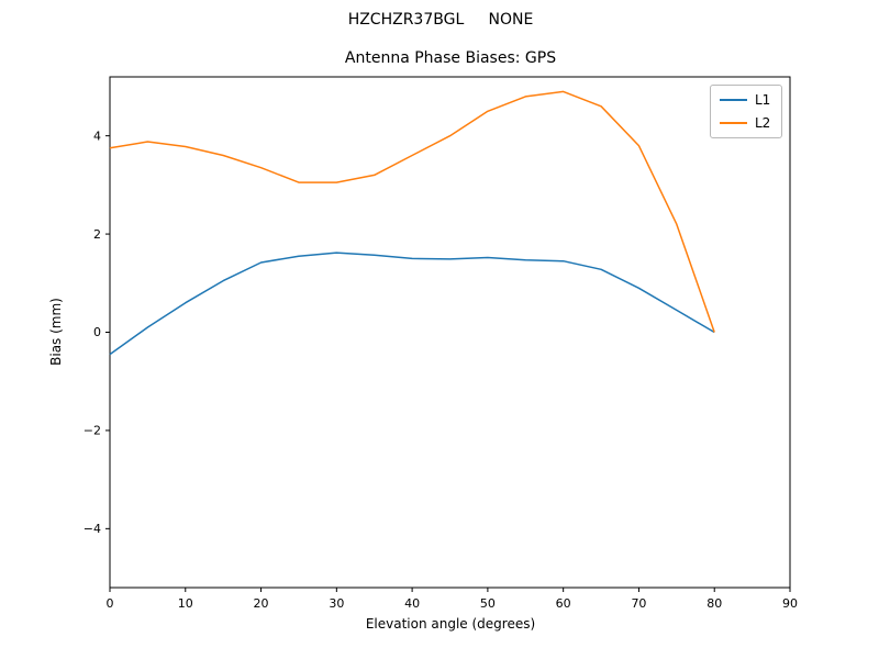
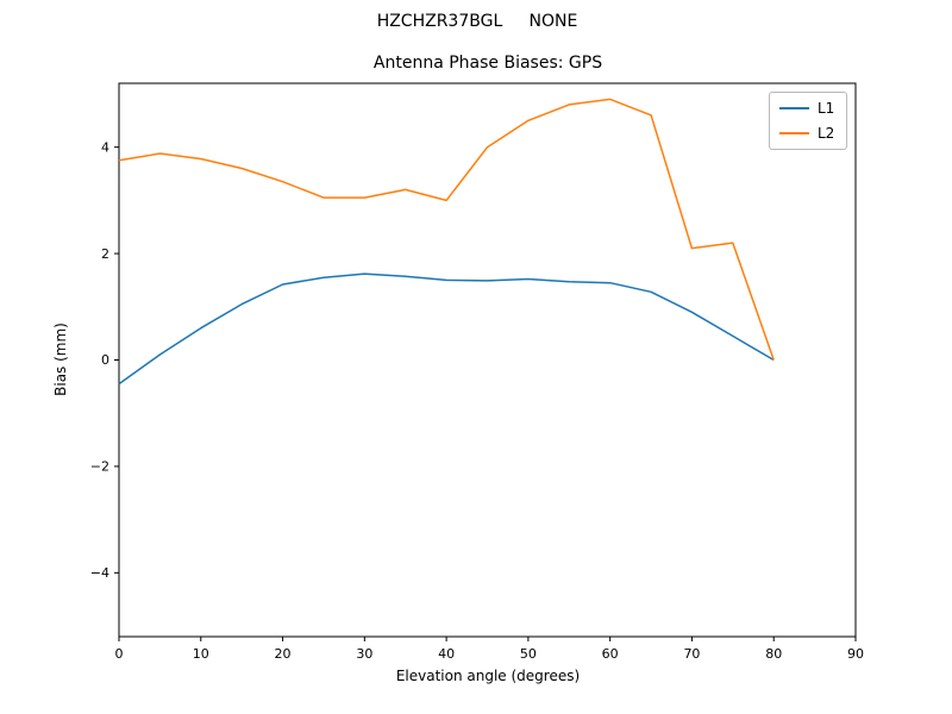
L2/40: 3.6 -> 3.0
L2/70: 3.8 -> 2.1
